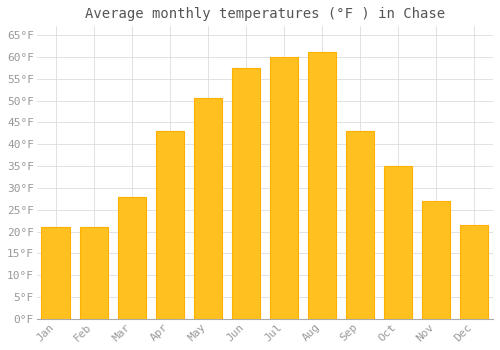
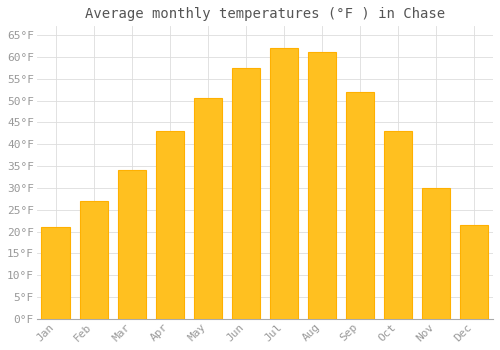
Feb: 21.0°F -> 27.0°F
Mar: 28.0°F -> 34.0°F
Jul: 60.0°F -> 62.0°F
Sep: 43.0°F -> 52.0°F
Oct: 35.0°F -> 43.0°F
Nov: 27.0°F -> 30.0°F
